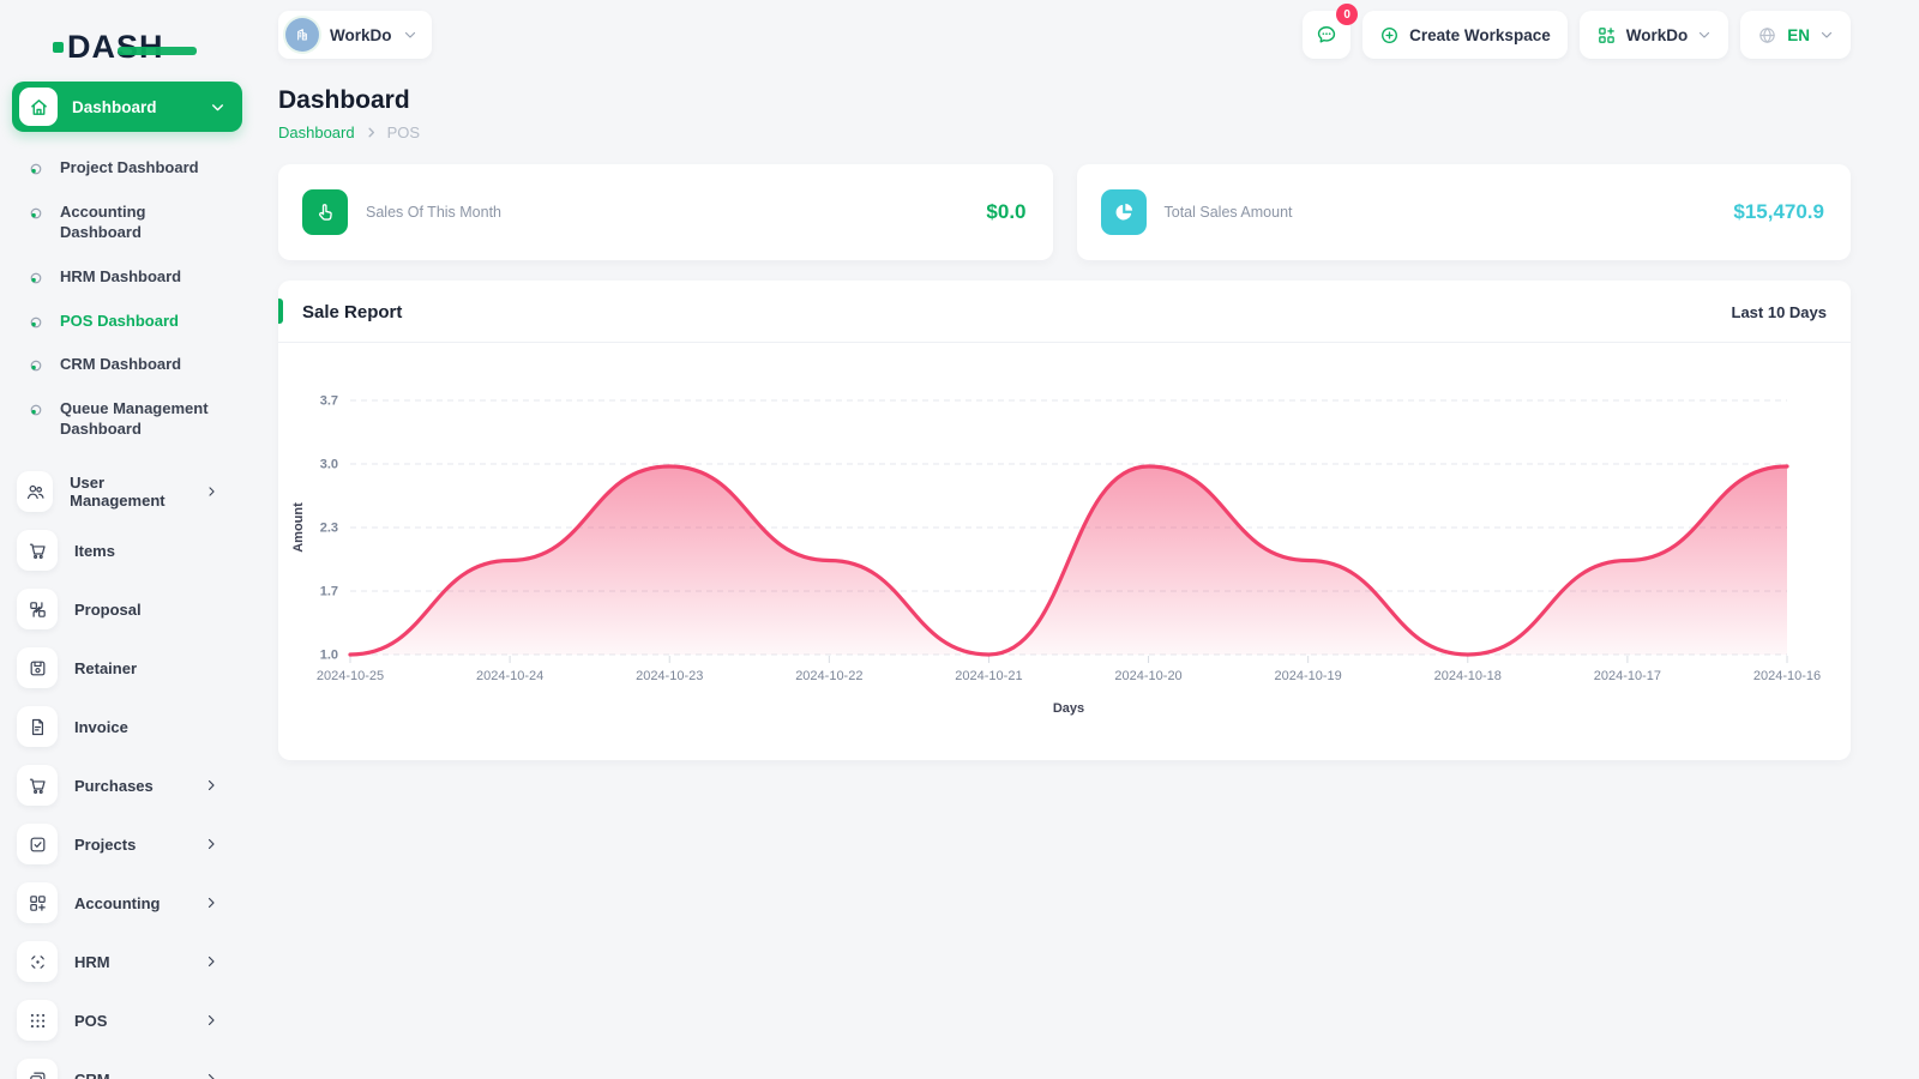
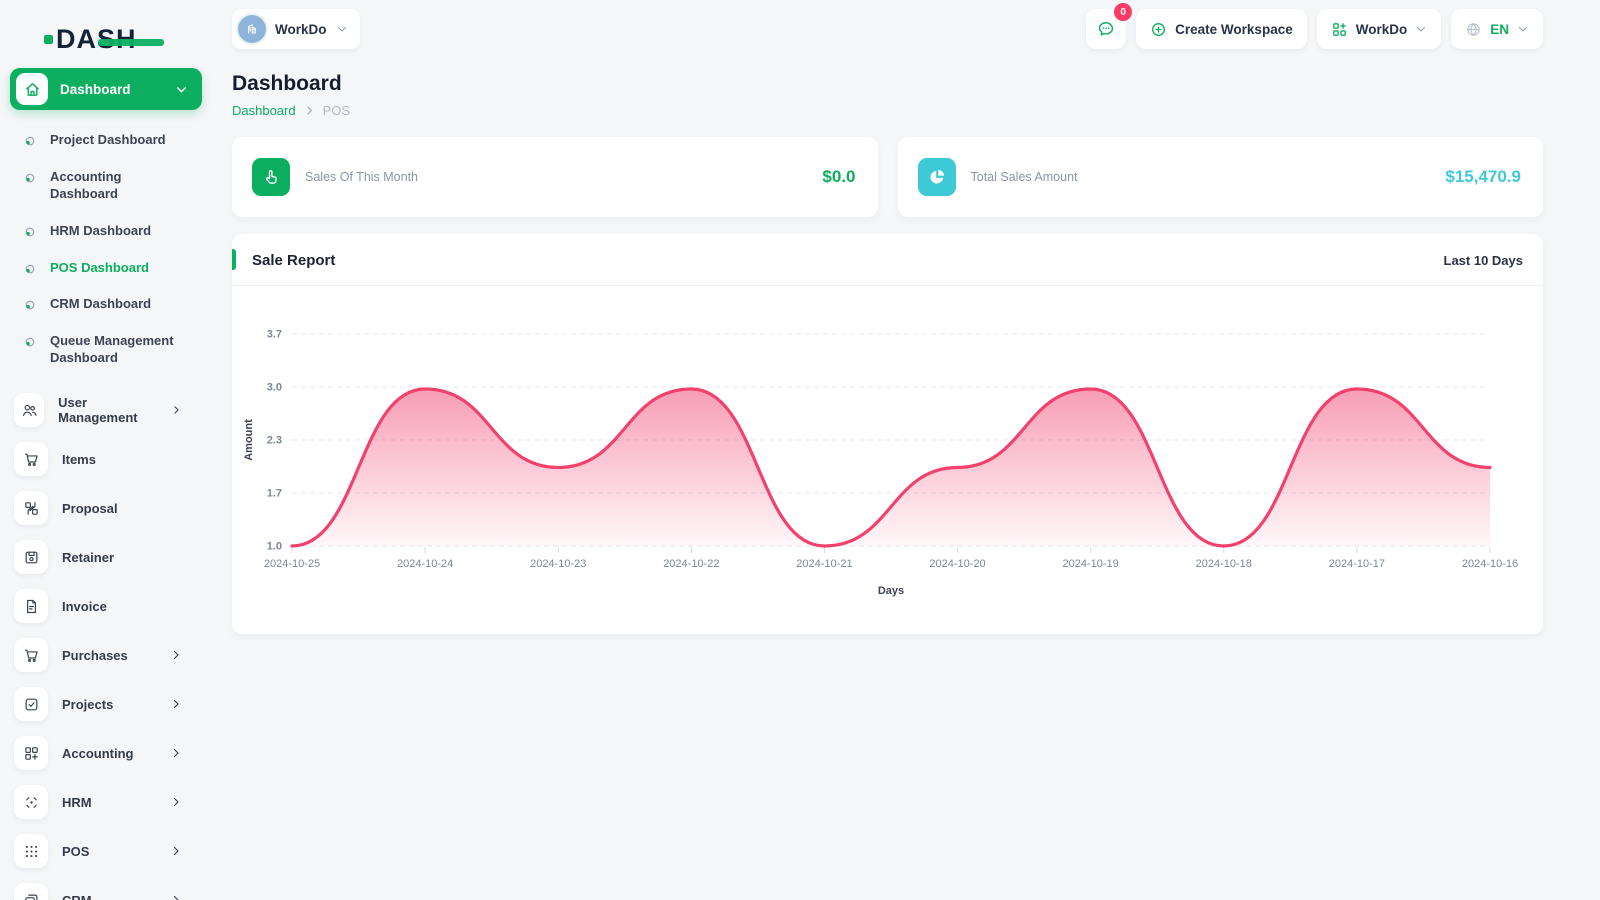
2024-10-24: 2 -> 3
2024-10-23: 3 -> 2
2024-10-22: 2 -> 3
2024-10-20: 3 -> 2
2024-10-19: 2 -> 3
2024-10-17: 2 -> 3
2024-10-16: 3 -> 2
